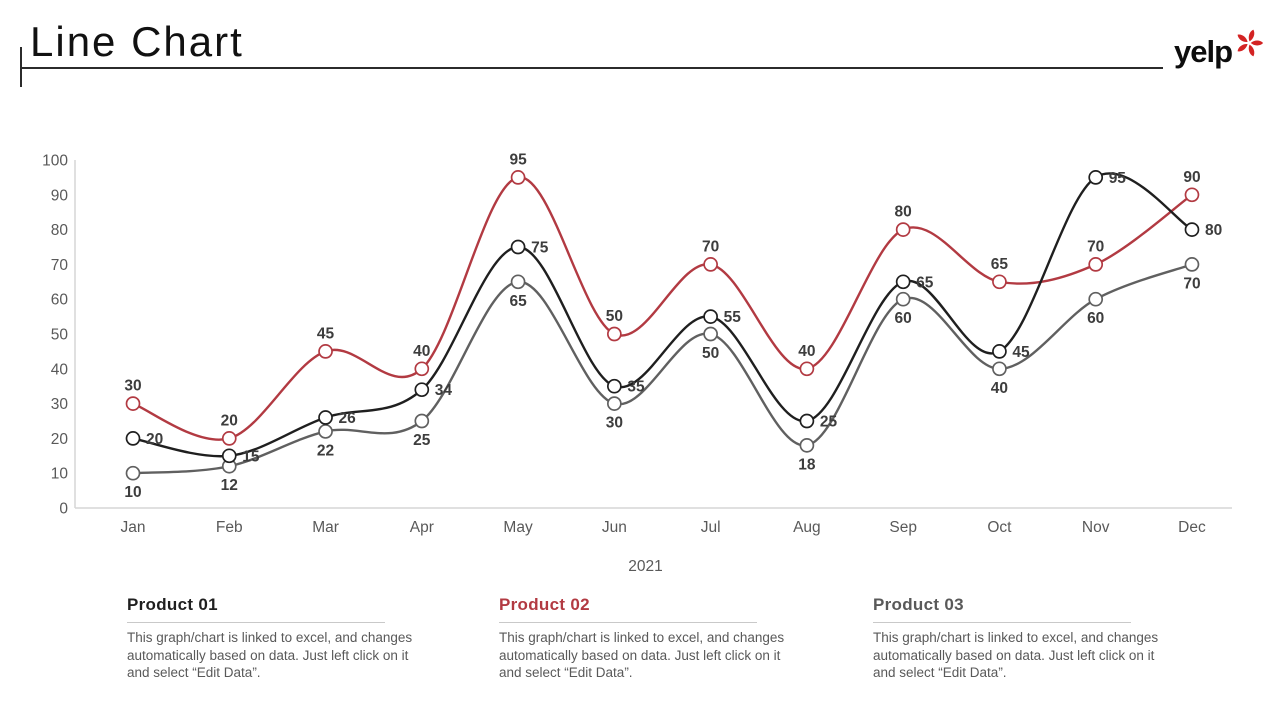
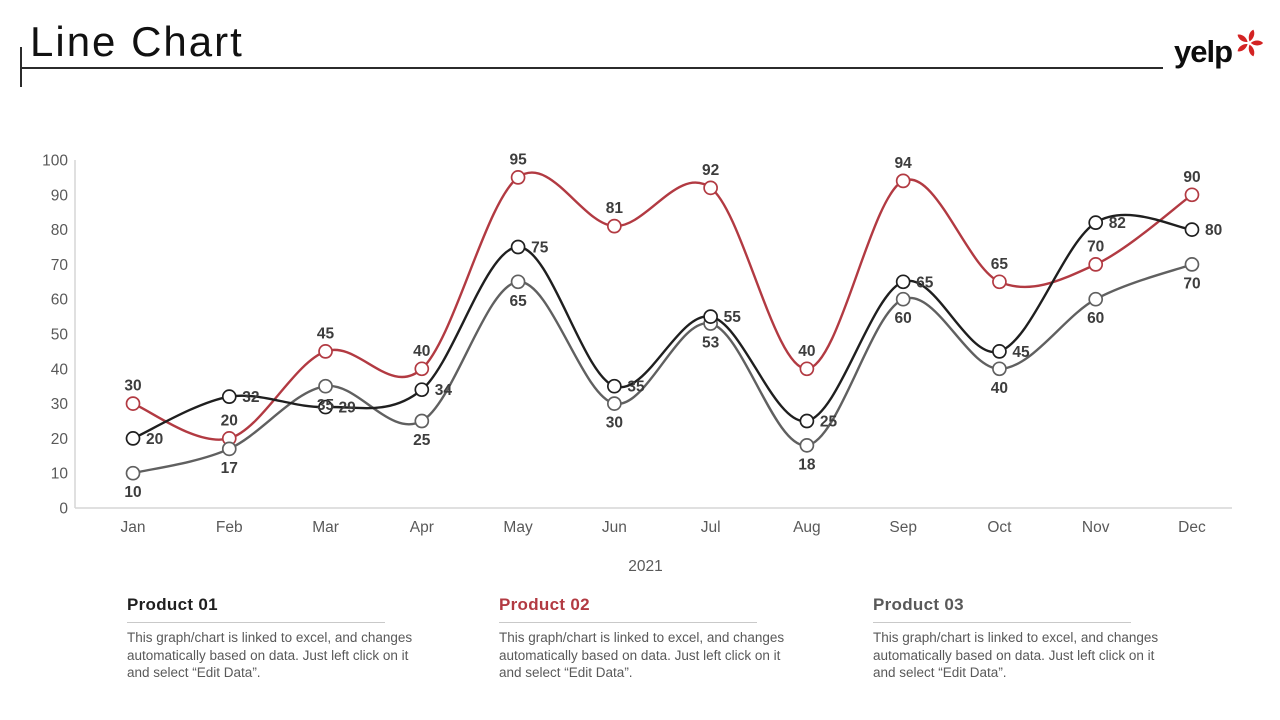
Product 01/Feb: 15 -> 32
Product 03/Feb: 12 -> 17
Product 01/Mar: 26 -> 29
Product 03/Mar: 22 -> 35
Product 02/Jun: 50 -> 81
Product 02/Jul: 70 -> 92
Product 03/Jul: 50 -> 53
Product 02/Sep: 80 -> 94
Product 01/Nov: 95 -> 82
